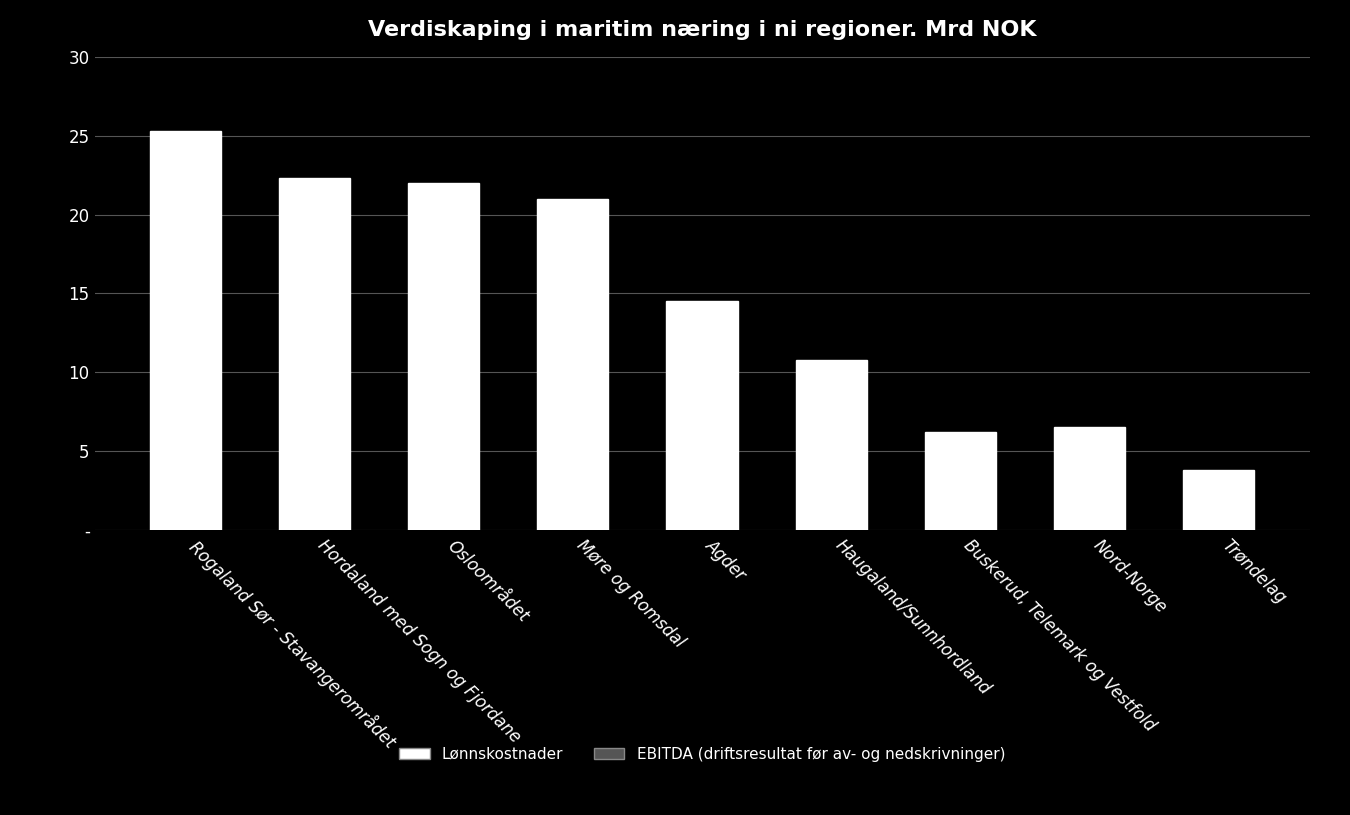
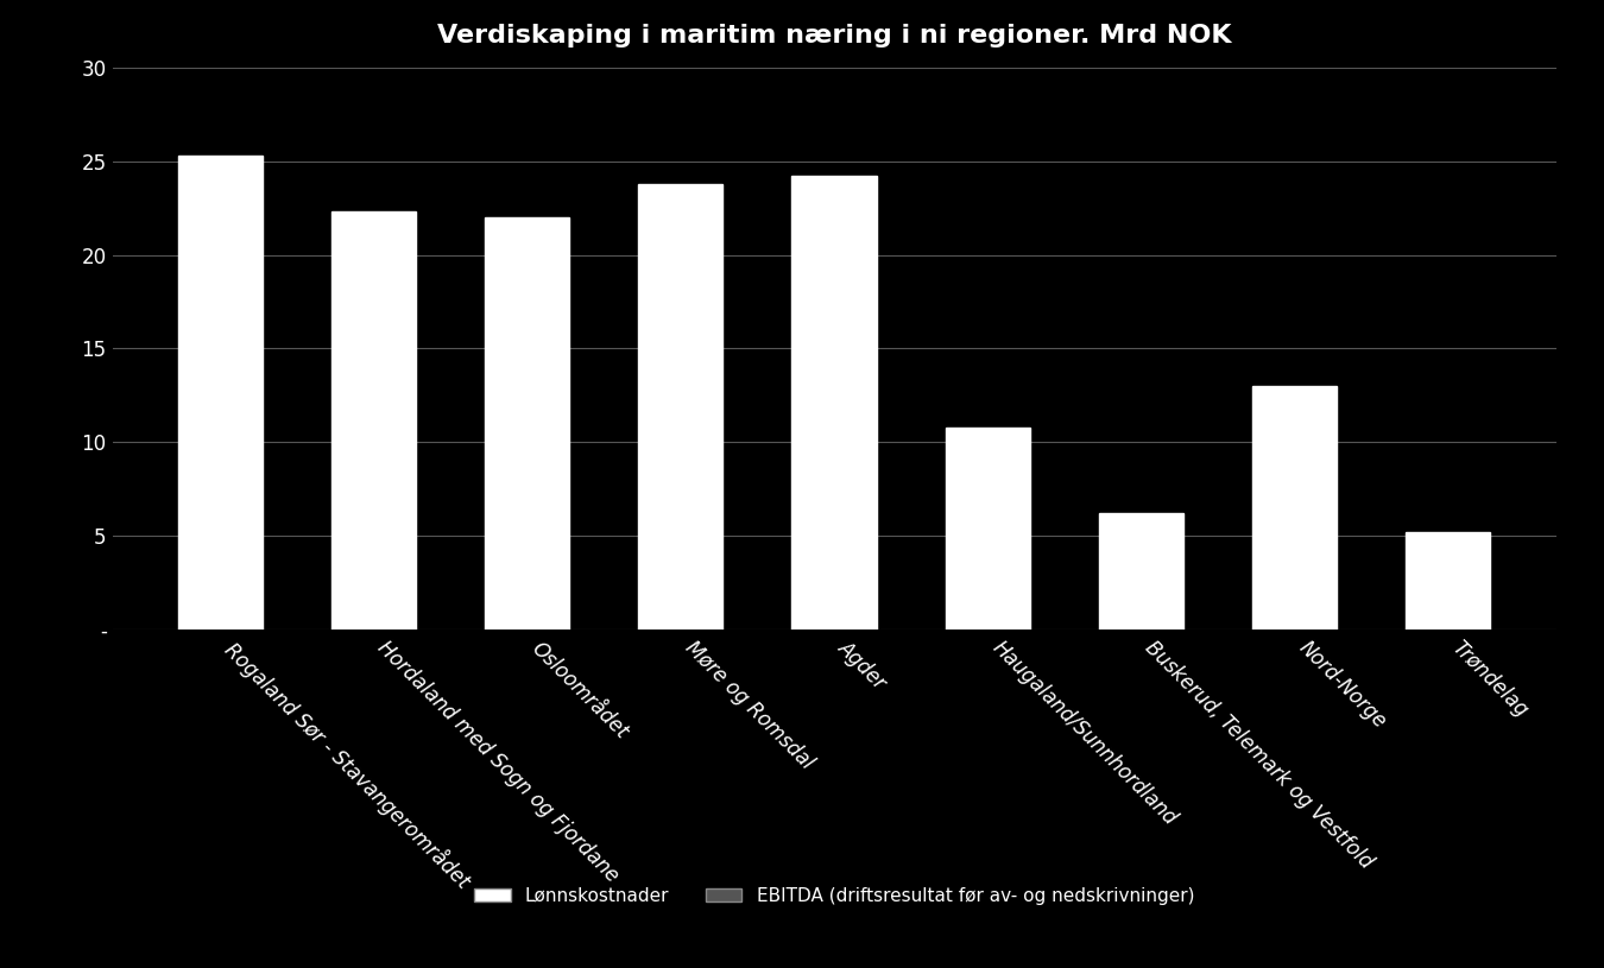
Møre og Romsdal: 21.0 -> 23.8
Agder: 14.5 -> 24.2
Nord-Norge: 6.5 -> 13.0
Trøndelag: 3.8 -> 5.2
